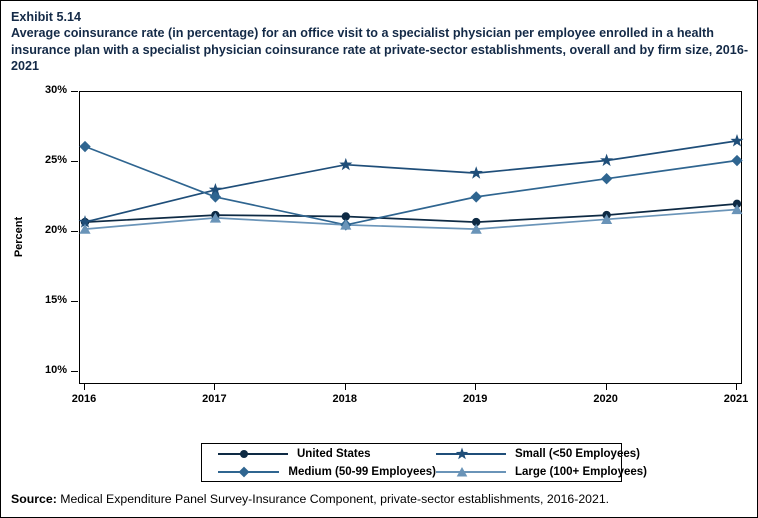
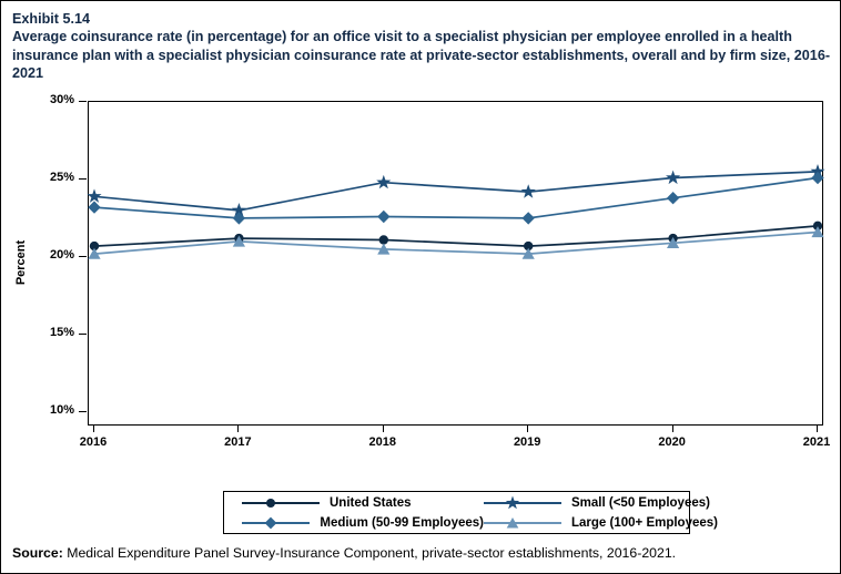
Small (<50 Employees)/2016: 20.7% -> 23.9%
Medium (50-99 Employees)/2016: 26.1% -> 23.2%
Medium (50-99 Employees)/2018: 20.5% -> 22.6%
Small (<50 Employees)/2021: 26.5% -> 25.5%
